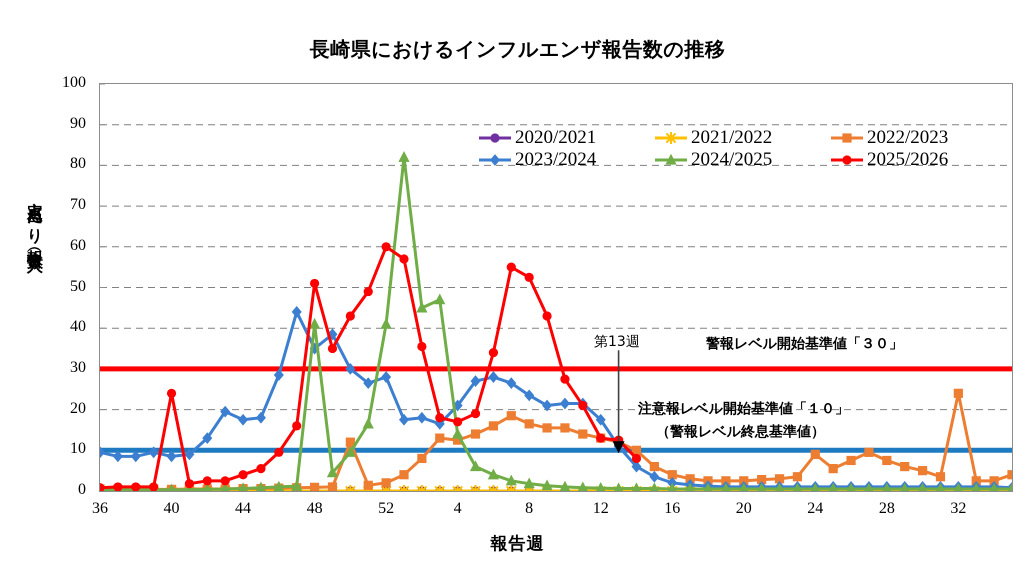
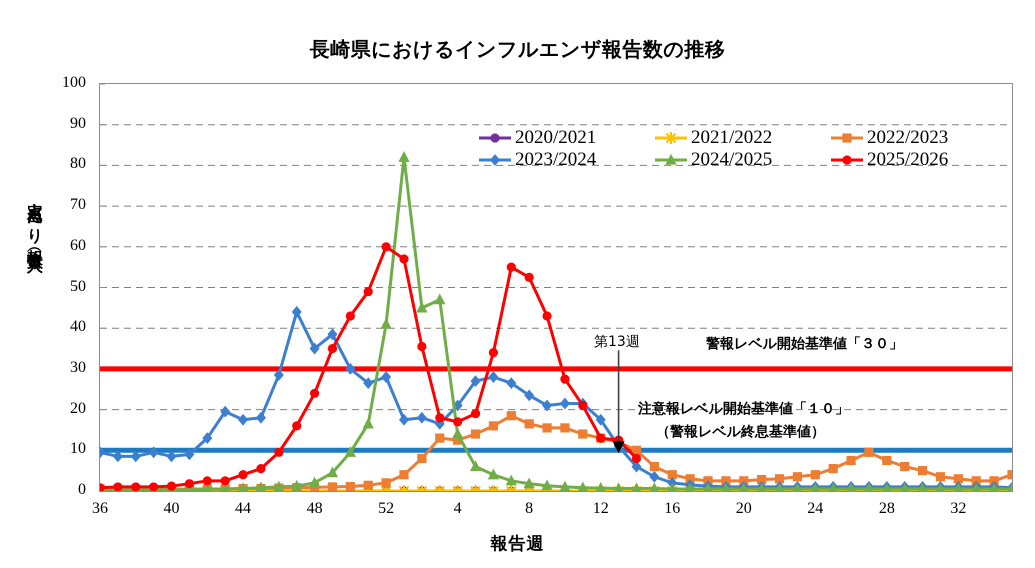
2025/2026/40: 24 -> 1
2024/2025/48: 41 -> 2
2025/2026/48: 51 -> 24
2022/2023/50: 12 -> 1
2022/2023/24: 9 -> 4
2022/2023/32: 24 -> 3
